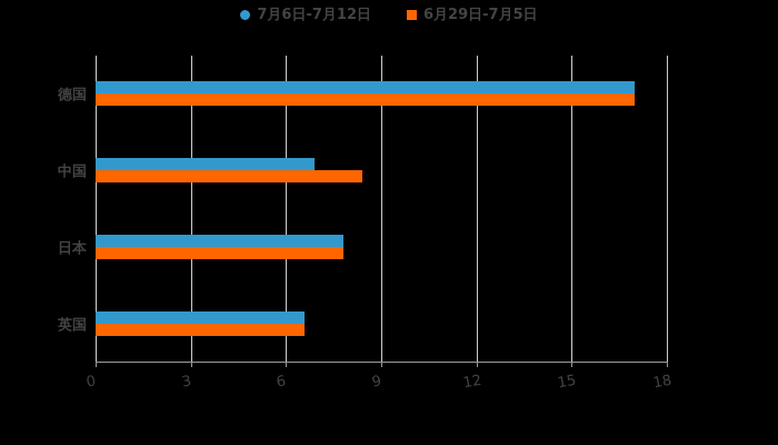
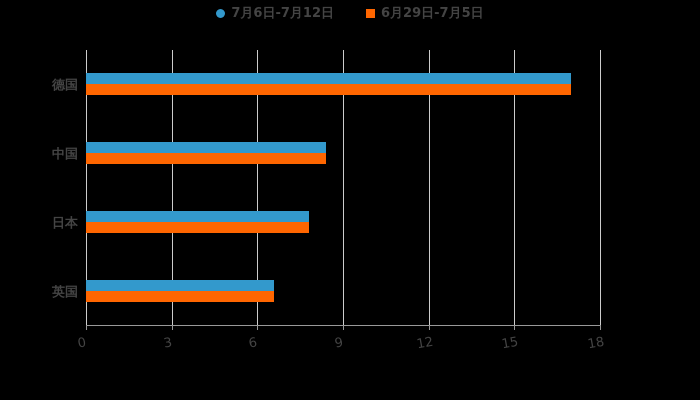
7月6日-7月12日/中国: 6.9 -> 8.4
